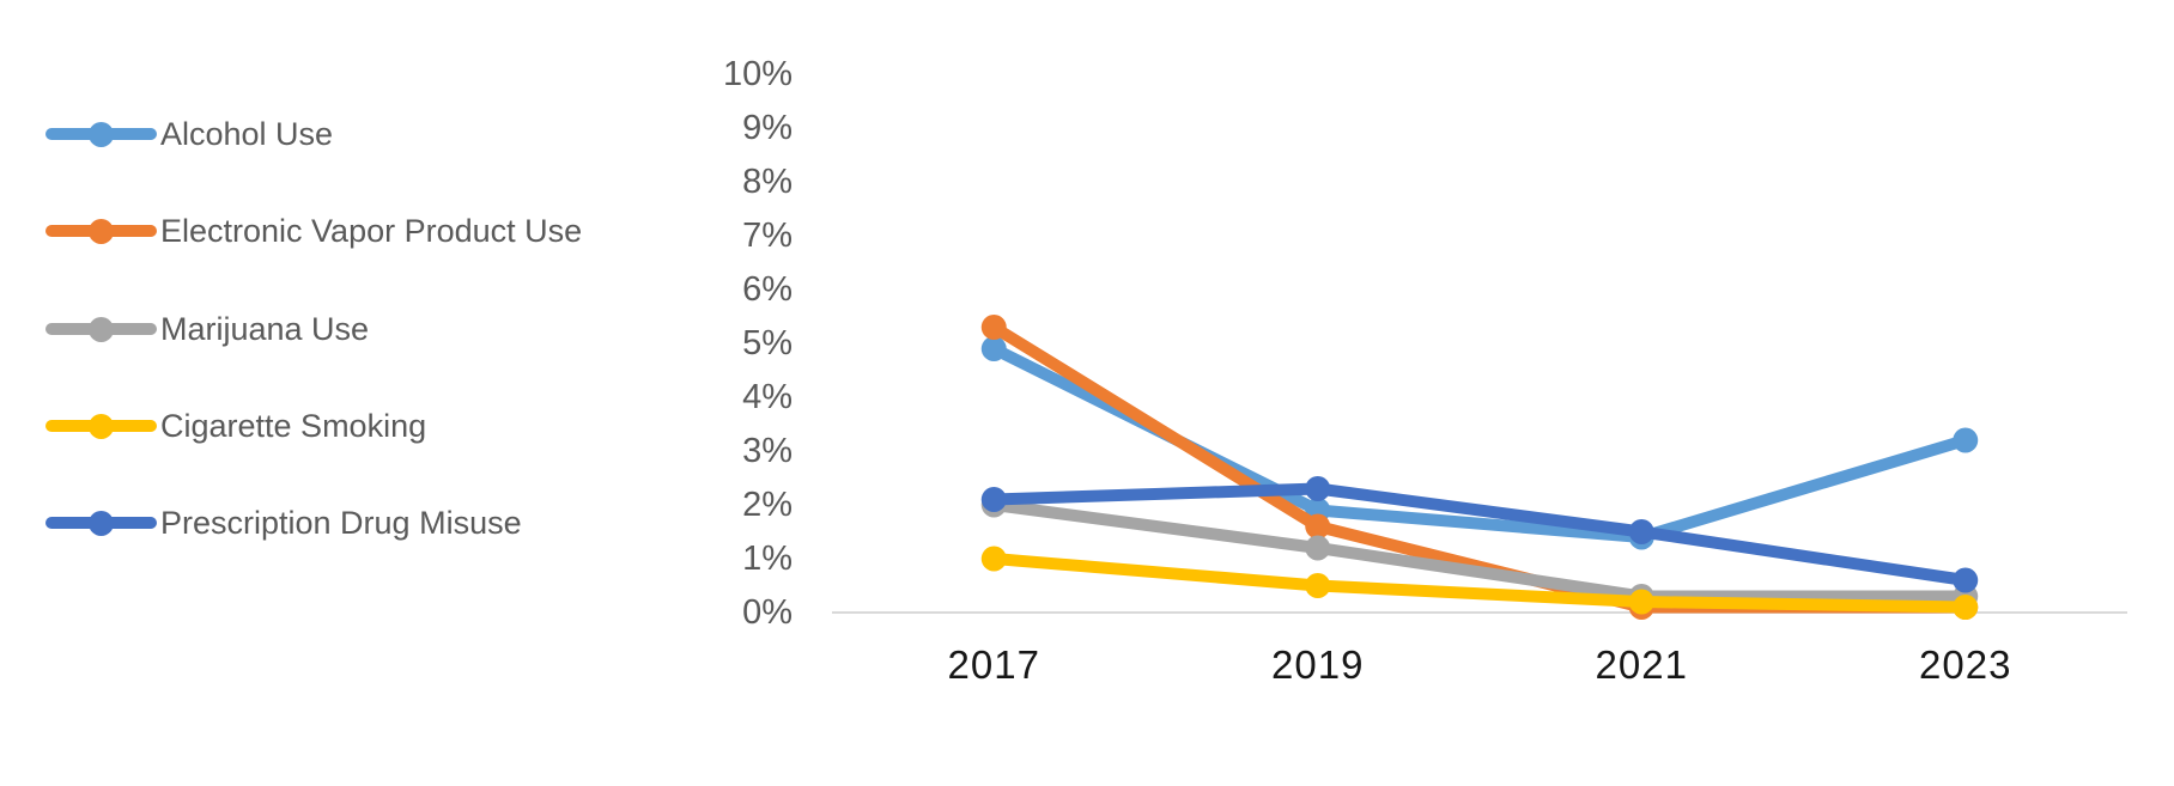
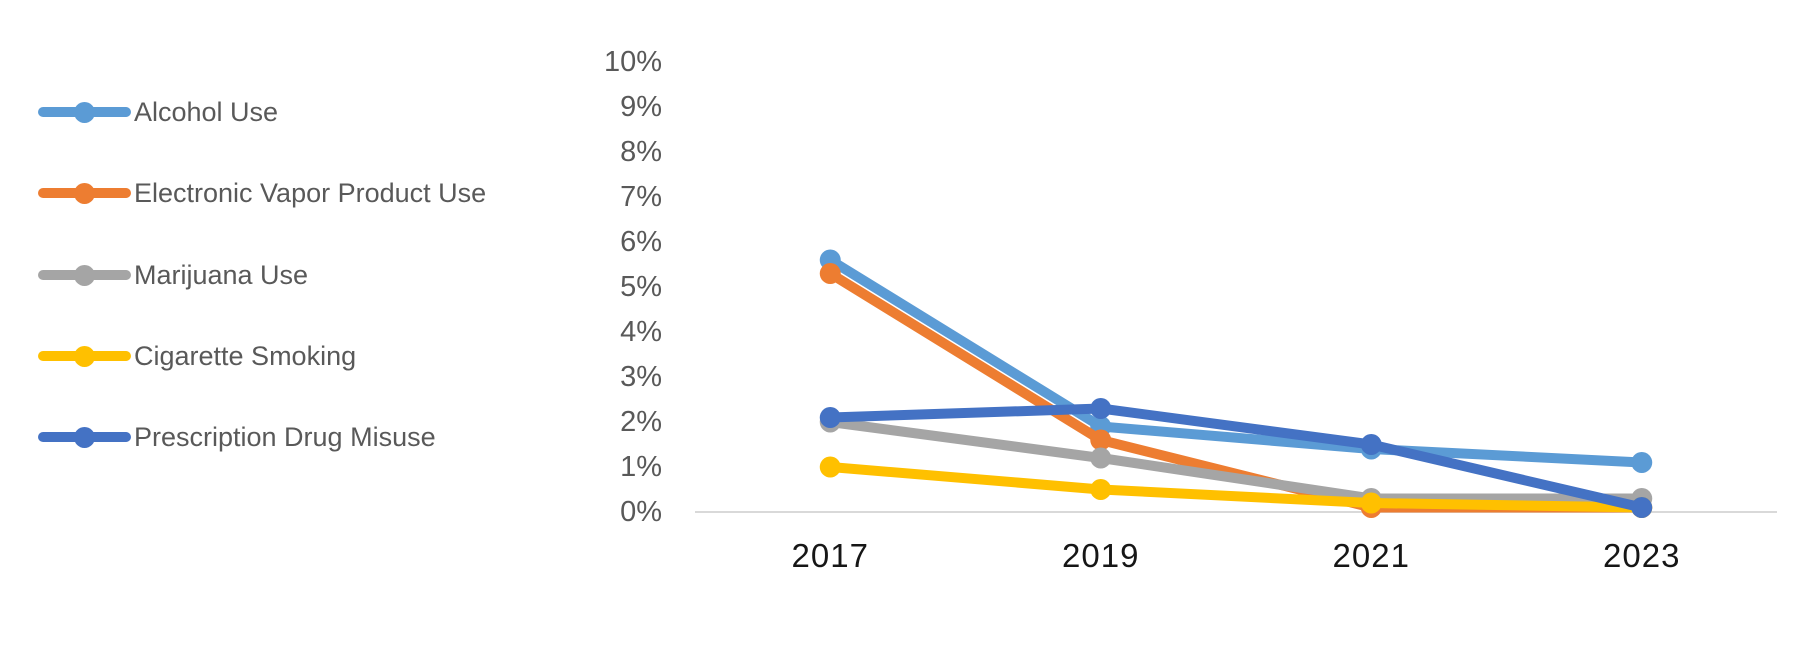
Alcohol Use/2017: 4.9% -> 5.6%
Alcohol Use/2023: 3.2% -> 1.1%
Prescription Drug Misuse/2023: 0.6% -> 0.1%
